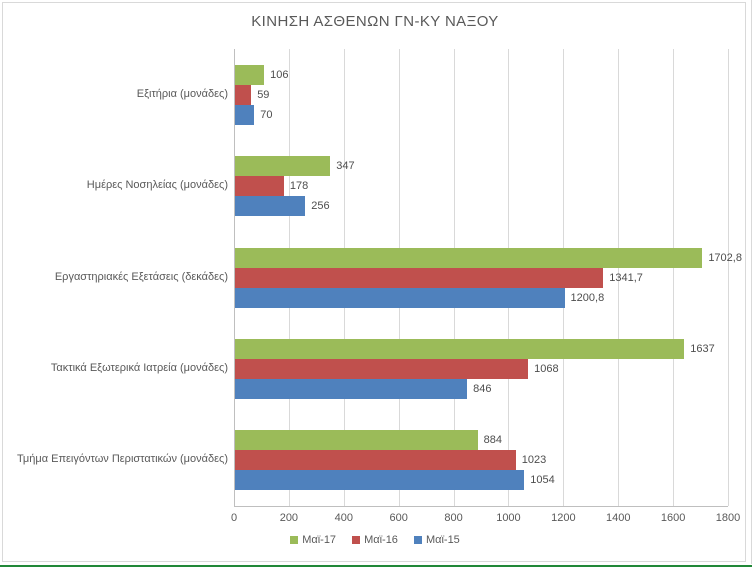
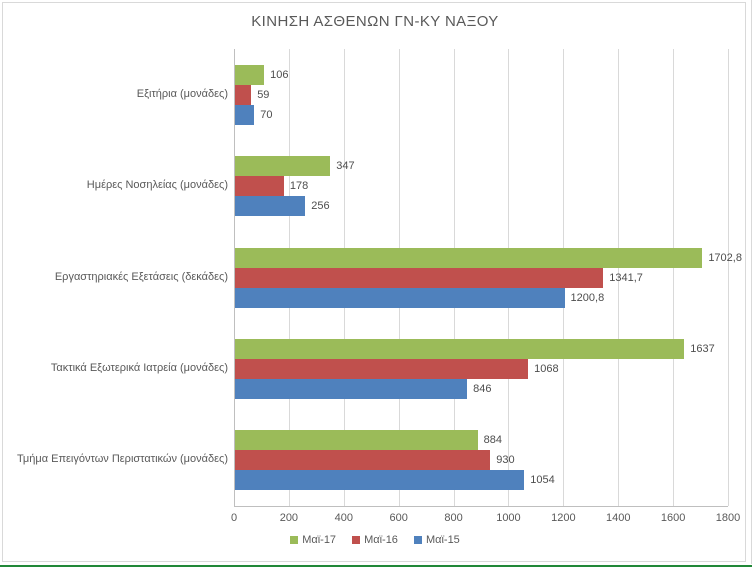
Μαϊ-16/Τμήμα Επειγόντων Περιστατικών (μονάδες): 1023 -> 930
